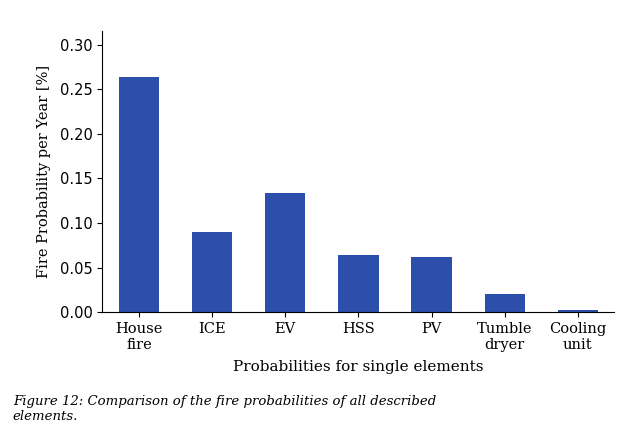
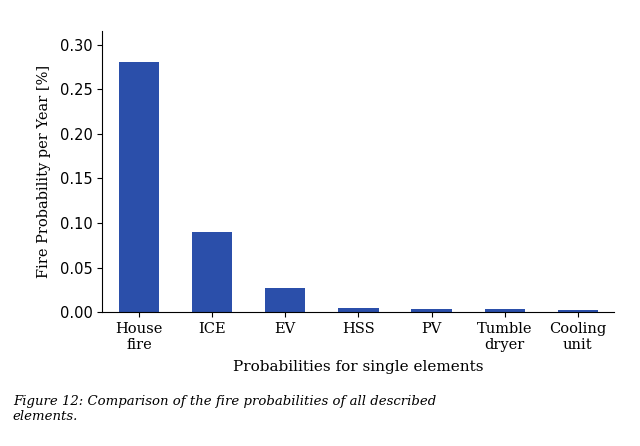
House fire: 0.264 -> 0.280
EV: 0.134 -> 0.027
HSS: 0.064 -> 0.005
PV: 0.062 -> 0.004
Tumble dryer: 0.020 -> 0.004
